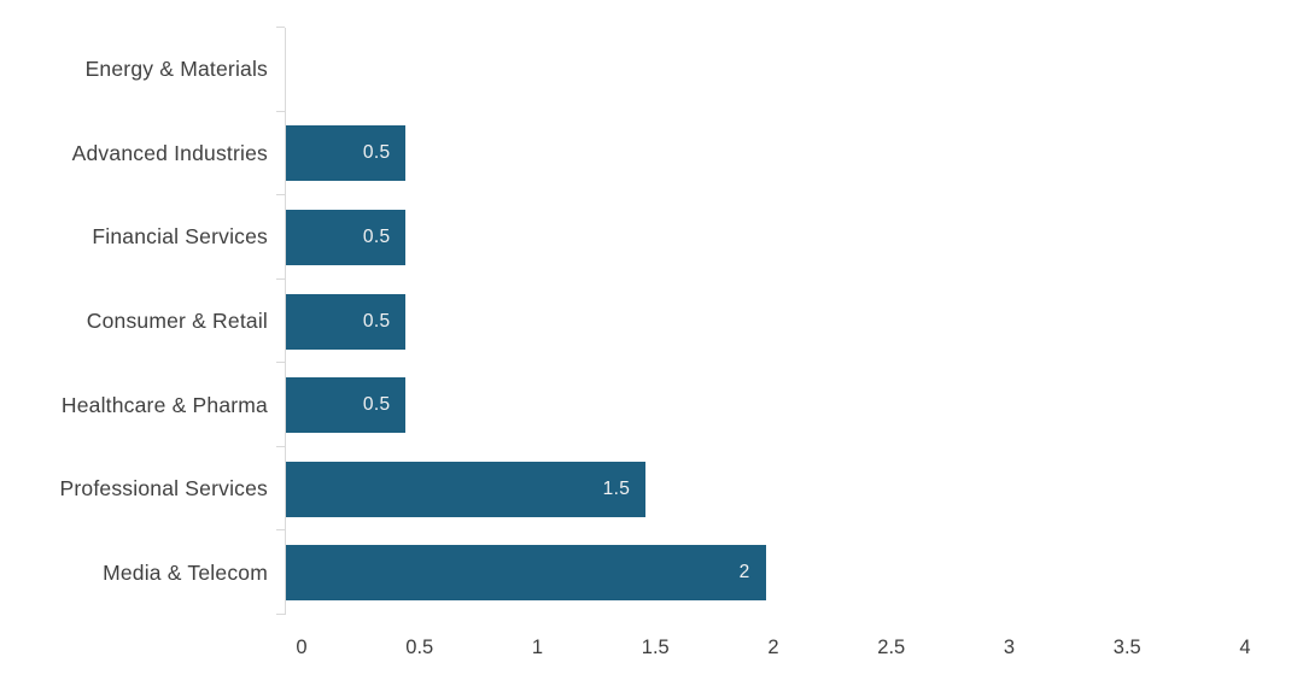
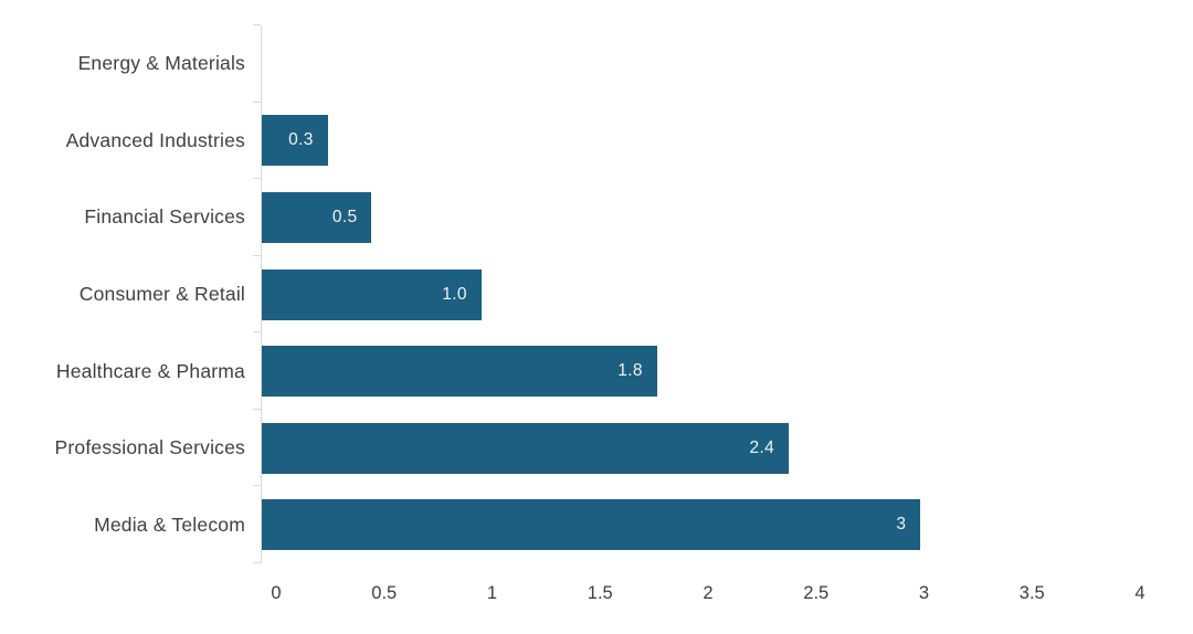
Advanced Industries: 0.5 -> 0.3
Consumer & Retail: 0.5 -> 1.0
Healthcare & Pharma: 0.5 -> 1.8
Professional Services: 1.5 -> 2.4
Media & Telecom: 2 -> 3
